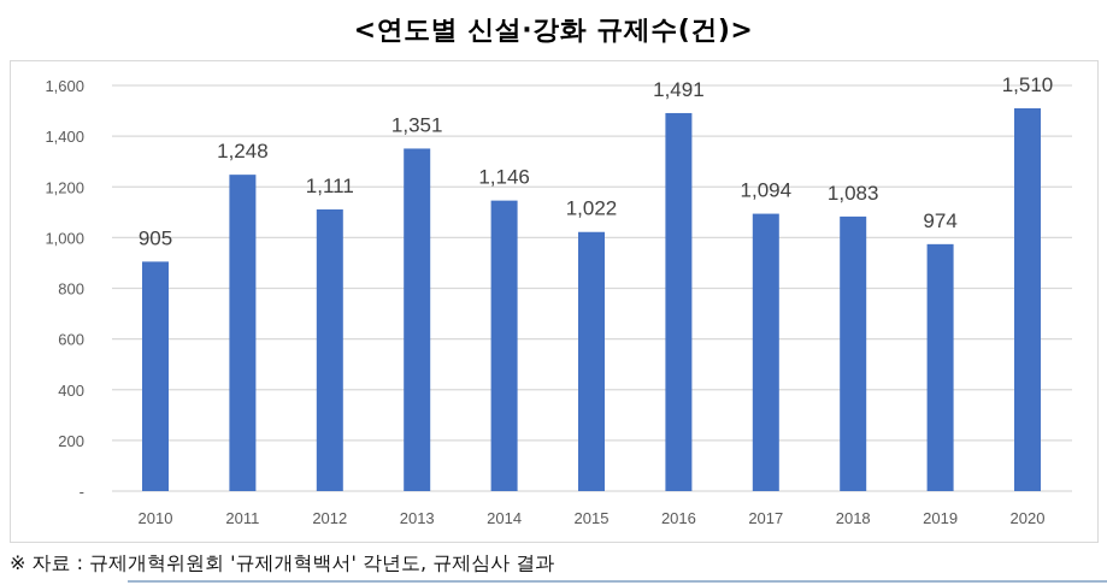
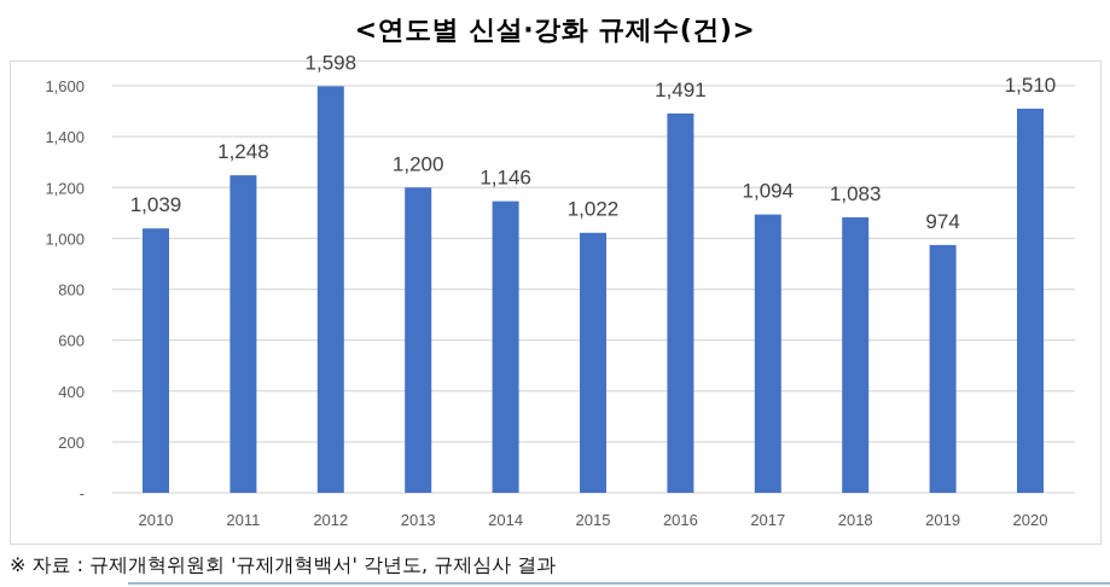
2010: 905 -> 1,039
2012: 1,111 -> 1,598
2013: 1,351 -> 1,200
